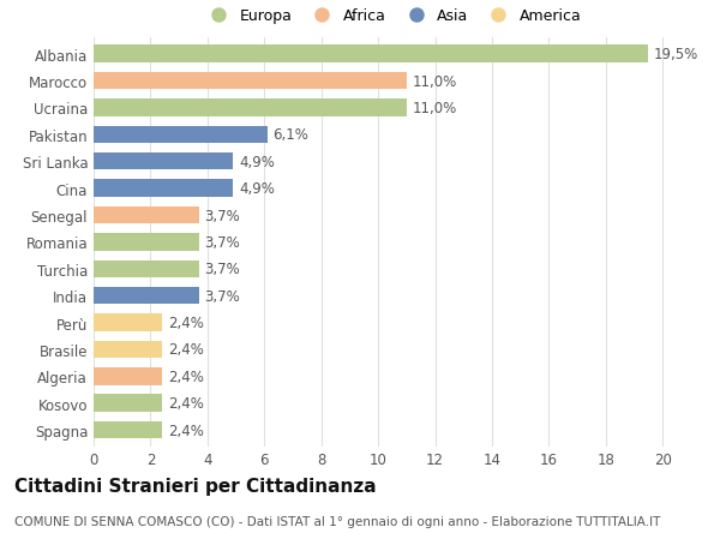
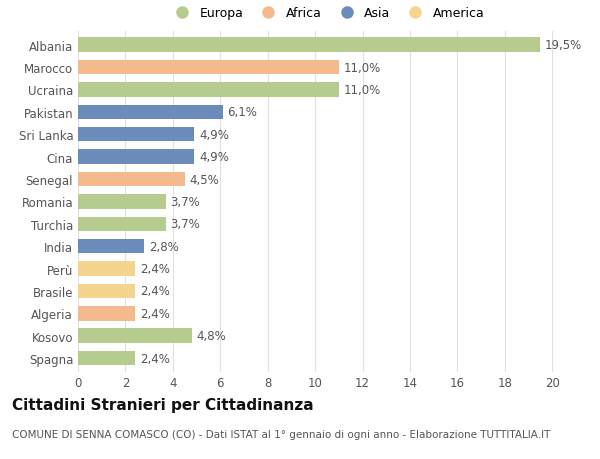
Senegal: 3,7% -> 4,5%
India: 3,7% -> 2,8%
Kosovo: 2,4% -> 4,8%
